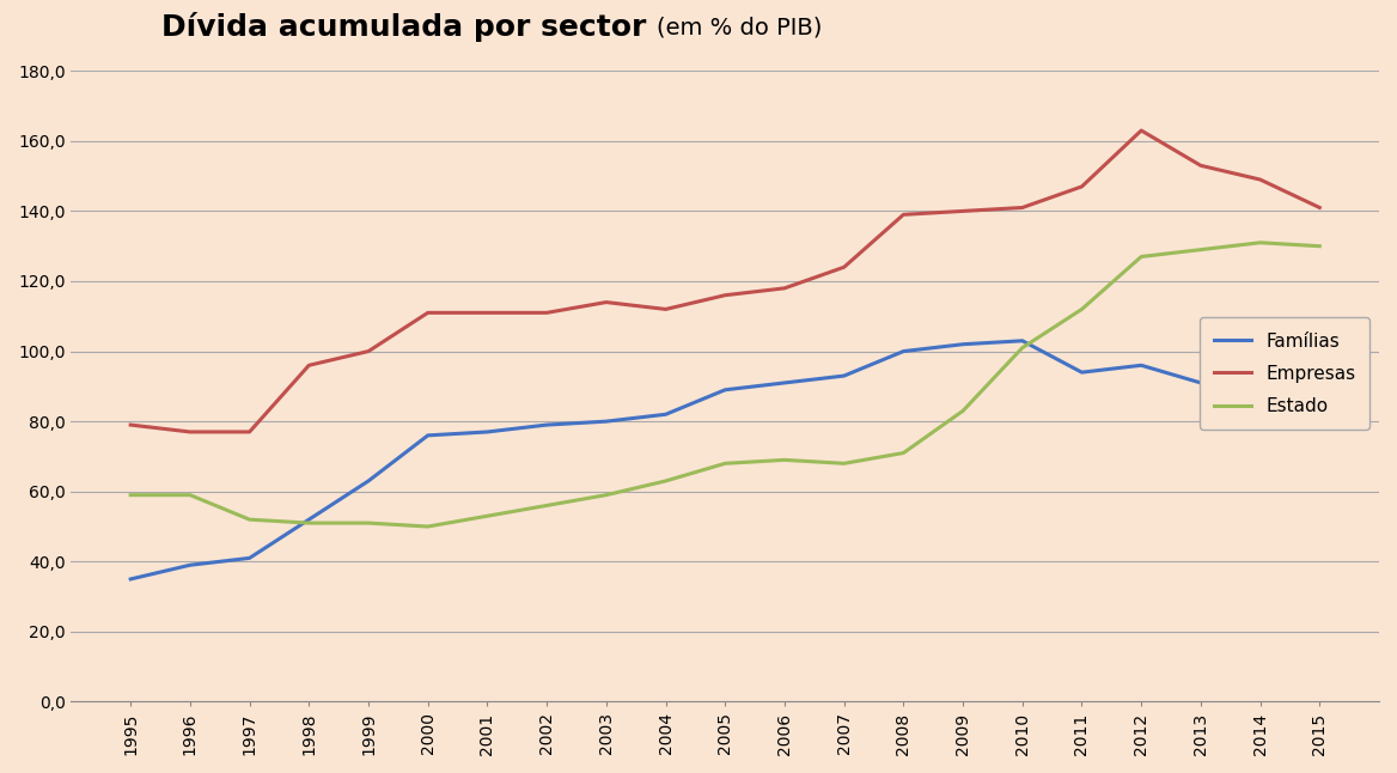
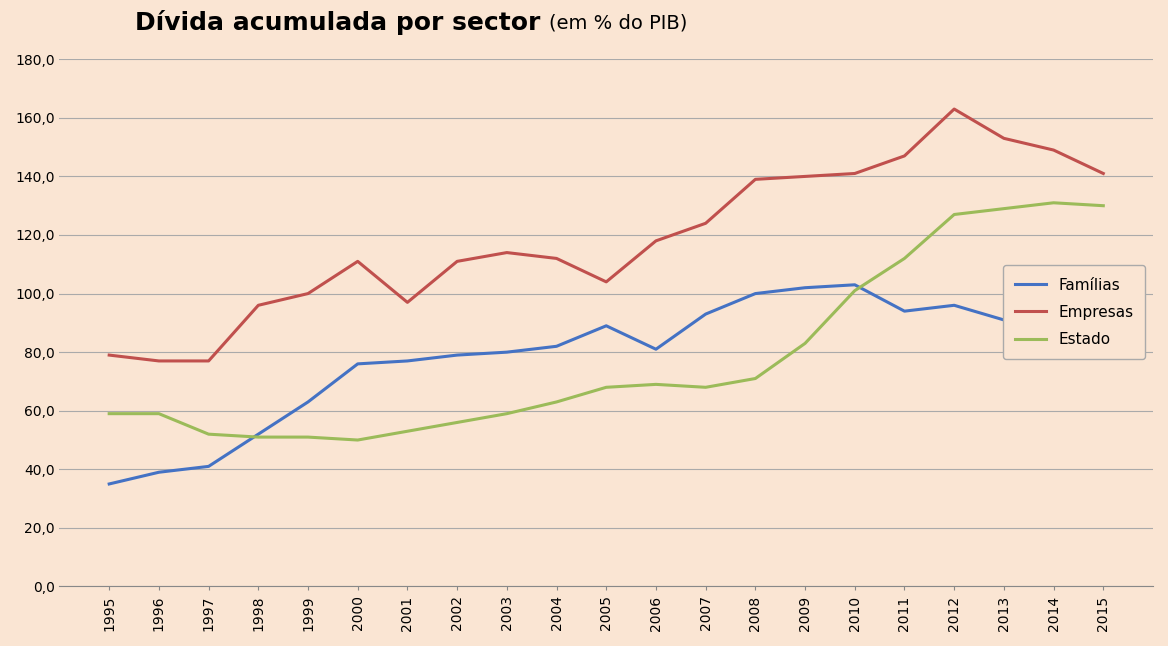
Empresas/2001: 111 -> 97
Empresas/2005: 116 -> 104
Famílias/2006: 91 -> 81
